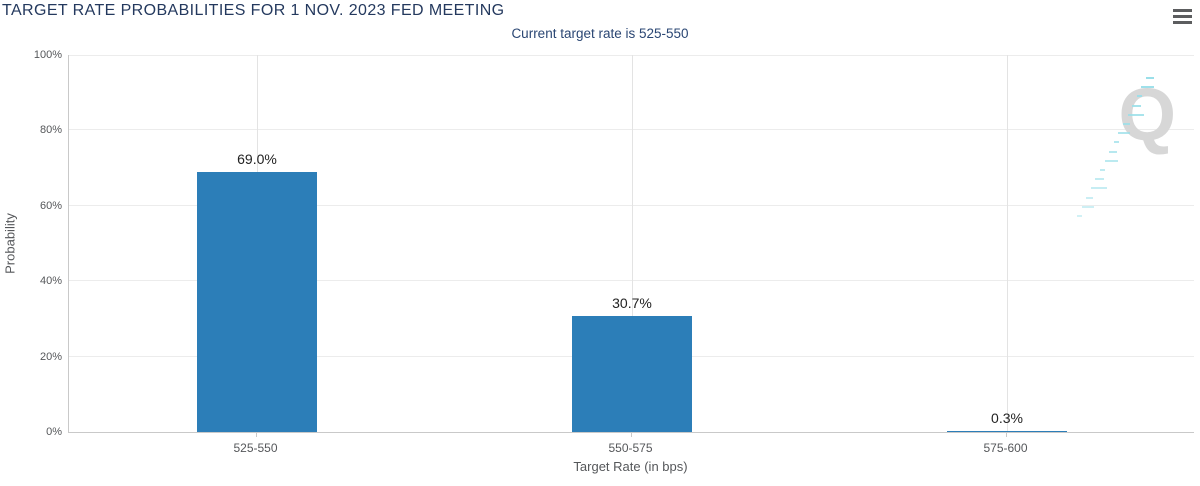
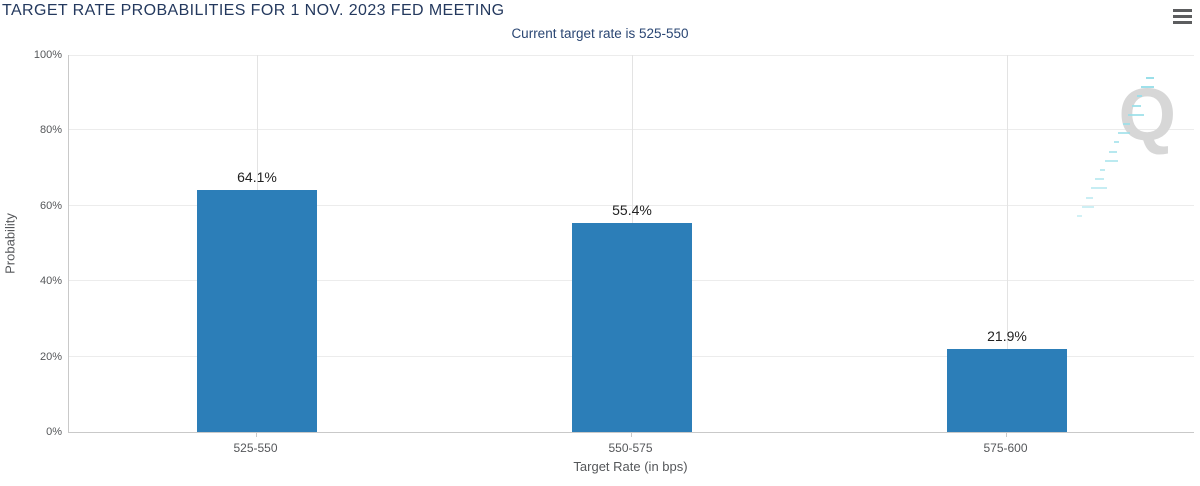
525-550: 69.0% -> 64.1%
550-575: 30.7% -> 55.4%
575-600: 0.3% -> 21.9%
